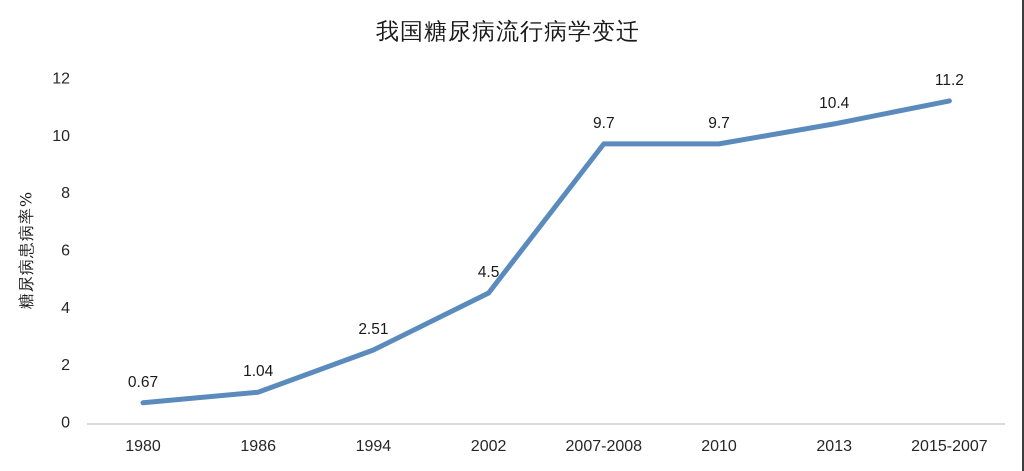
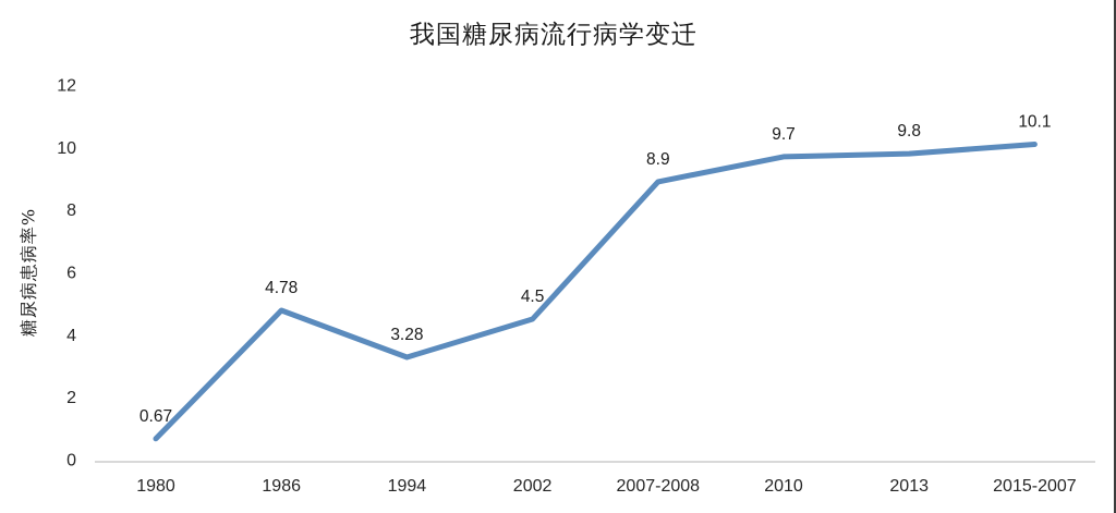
1986: 1.04 -> 4.78
1994: 2.51 -> 3.28
2007-2008: 9.7 -> 8.9
2013: 10.4 -> 9.8
2015-2007: 11.2 -> 10.1
